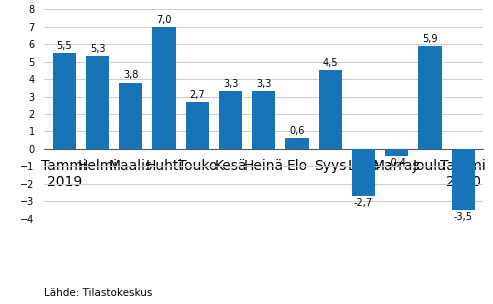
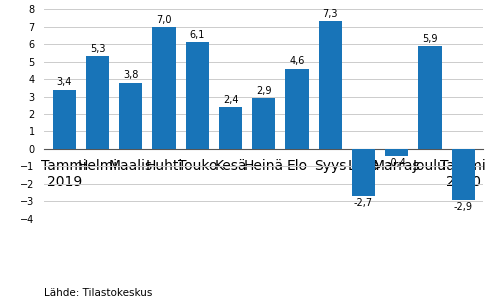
Tammi 2019: 5,5 -> 3,4
Touko: 2,7 -> 6,1
Kesä: 3,3 -> 2,4
Heinä: 3,3 -> 2,9
Elo: 0,6 -> 4,6
Syys: 4,5 -> 7,3
Tammi 2020: -3,5 -> -2,9
